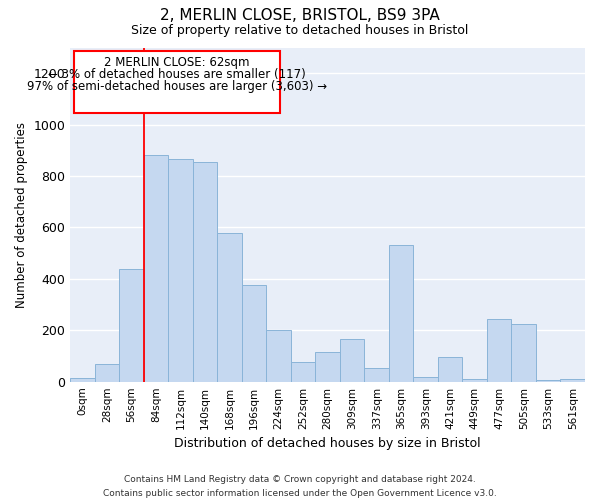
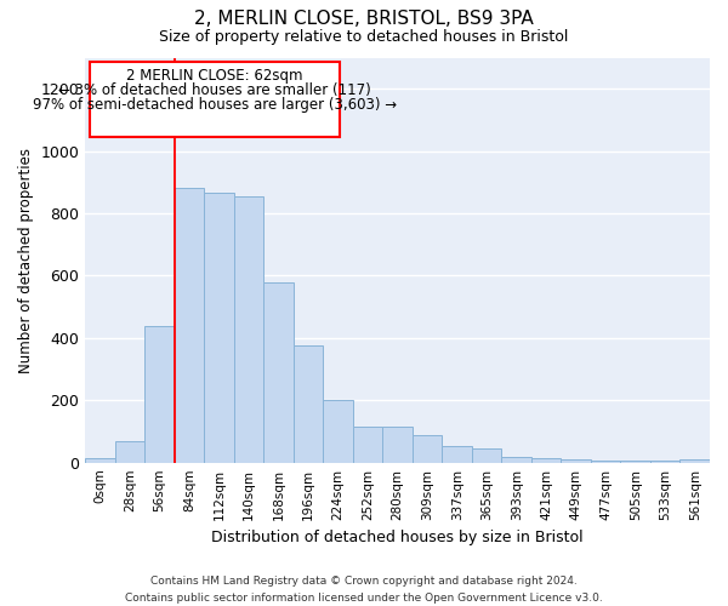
252sqm: 75 -> 115
309sqm: 165 -> 88
365sqm: 530 -> 45
421sqm: 95 -> 15
477sqm: 245 -> 8
505sqm: 225 -> 8
